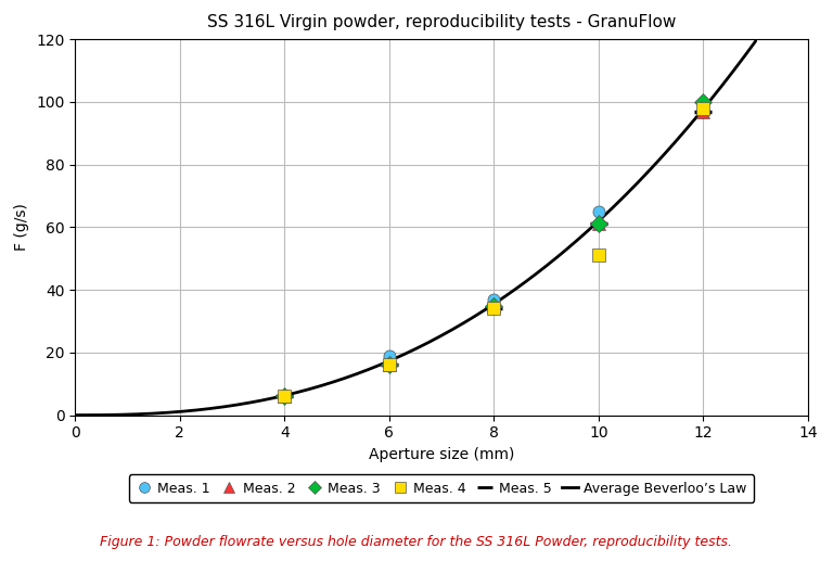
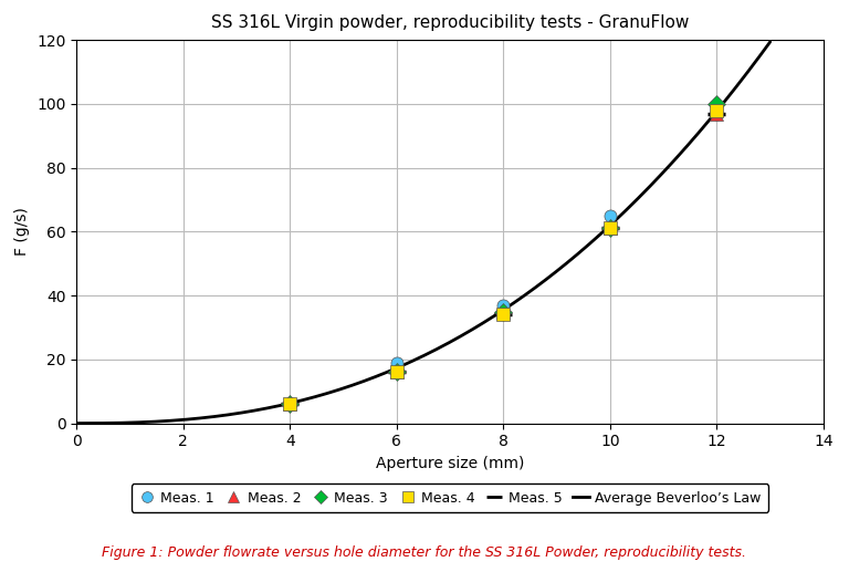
Meas. 4/10: 51 -> 61
